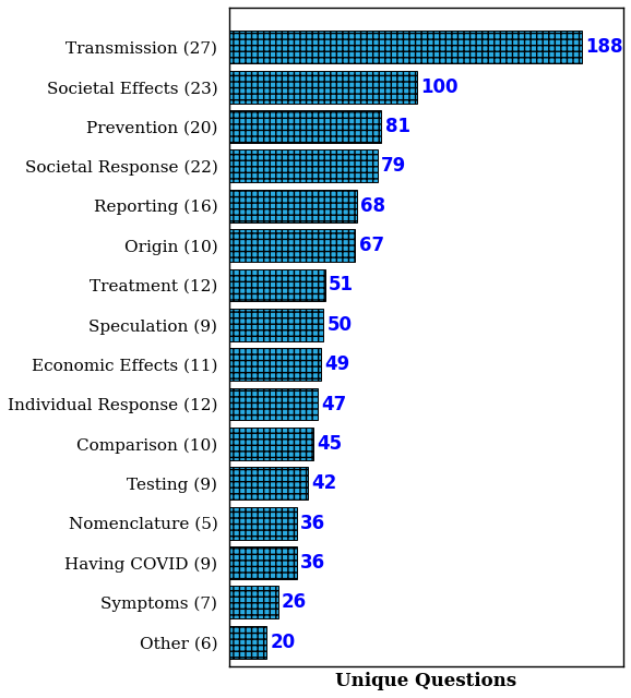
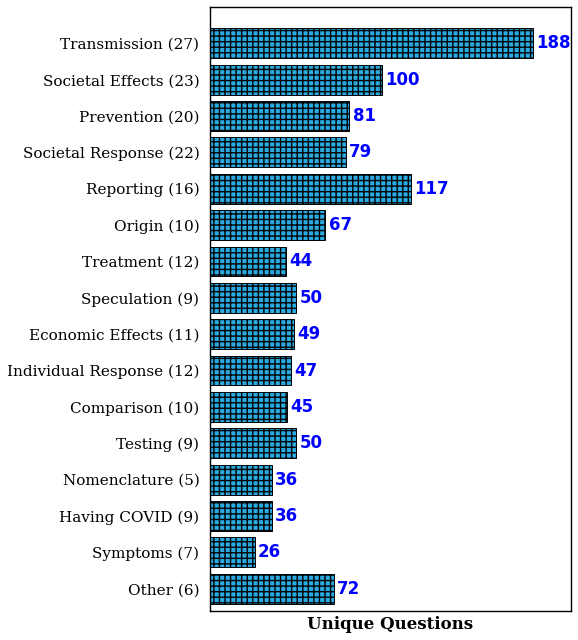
Reporting (16): 68 -> 117
Treatment (12): 51 -> 44
Testing (9): 42 -> 50
Other (6): 20 -> 72
